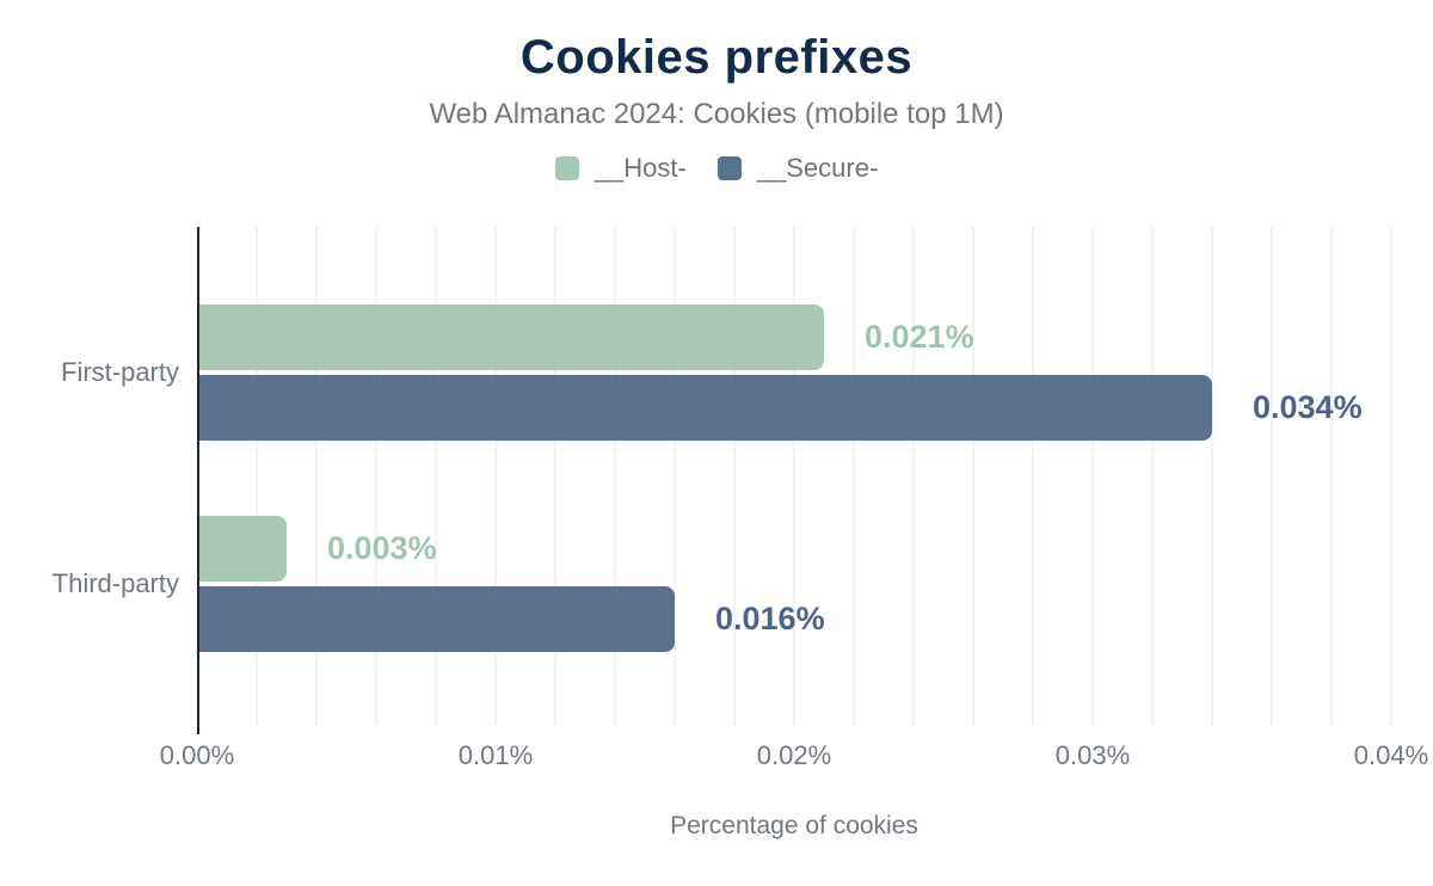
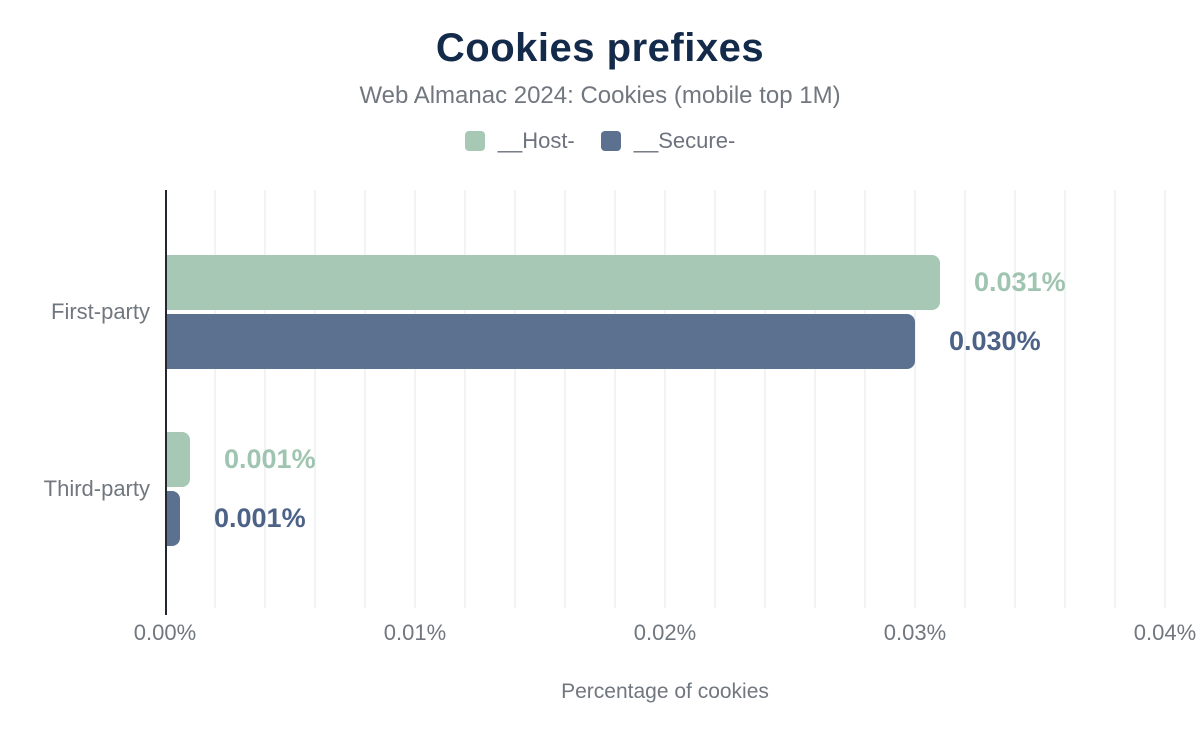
__Host-/First-party: 0.021% -> 0.031%
__Secure-/First-party: 0.034% -> 0.030%
__Host-/Third-party: 0.003% -> 0.001%
__Secure-/Third-party: 0.016% -> 0.001%
